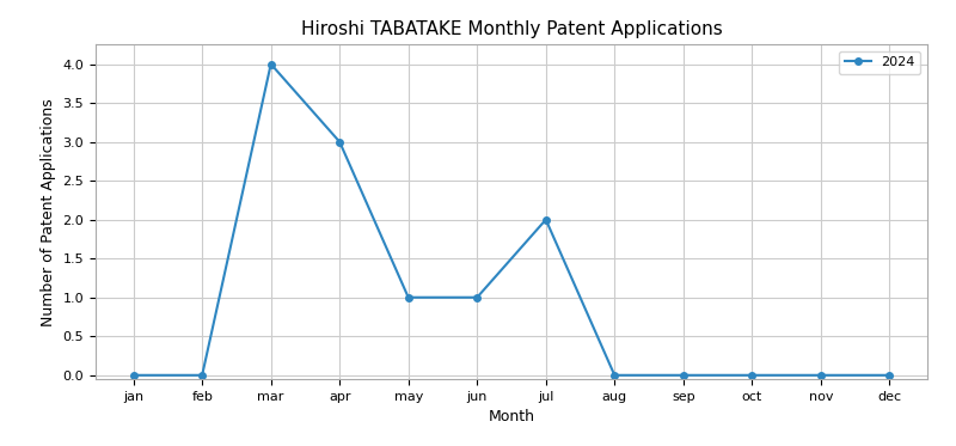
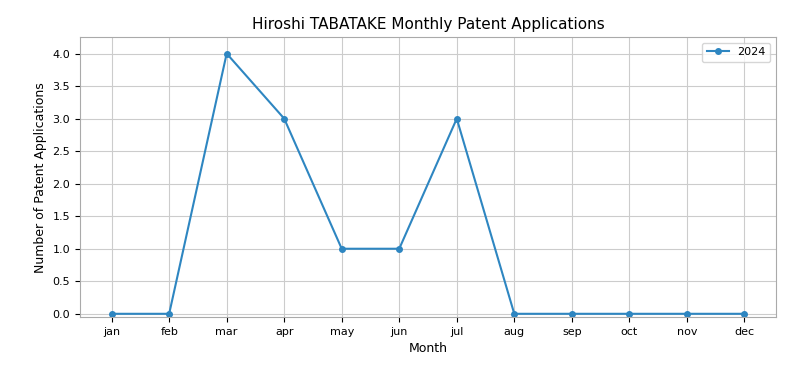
jul: 2 -> 3
